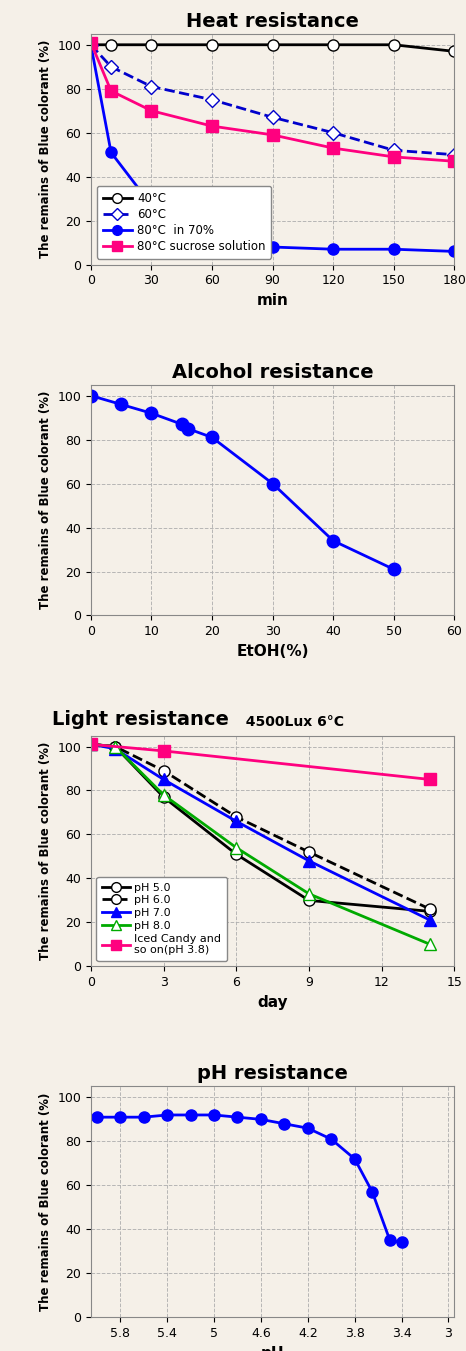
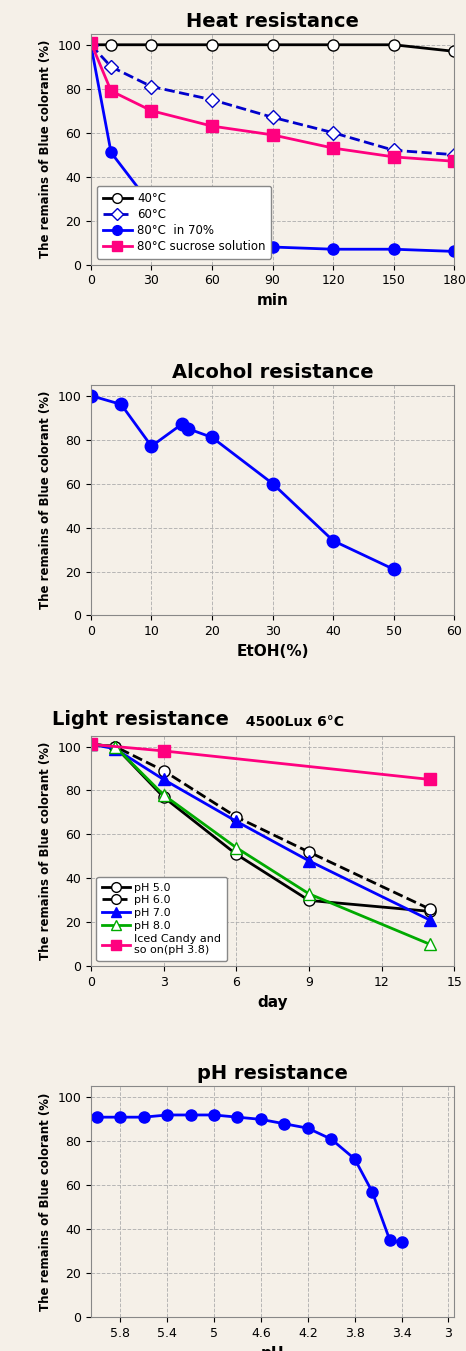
Alcohol resistance/10: 92 -> 77
